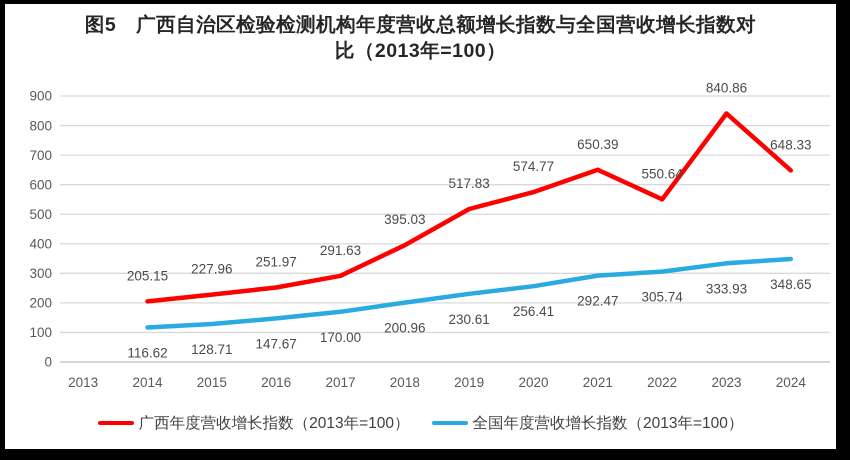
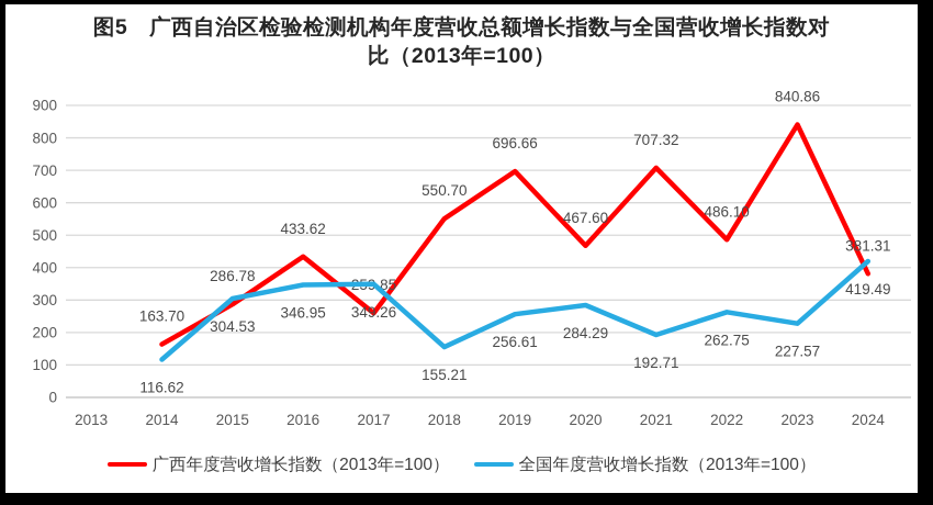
广西年度营收增长指数（2013年=100）/2014: 205.15 -> 163.70
广西年度营收增长指数（2013年=100）/2015: 227.96 -> 286.78
全国年度营收增长指数（2013年=100）/2015: 128.71 -> 304.53
广西年度营收增长指数（2013年=100）/2016: 251.97 -> 433.62
全国年度营收增长指数（2013年=100）/2016: 147.67 -> 346.95
广西年度营收增长指数（2013年=100）/2017: 291.63 -> 259.85
全国年度营收增长指数（2013年=100）/2017: 170.00 -> 349.26
广西年度营收增长指数（2013年=100）/2018: 395.03 -> 550.70
全国年度营收增长指数（2013年=100）/2018: 200.96 -> 155.21
广西年度营收增长指数（2013年=100）/2019: 517.83 -> 696.66
全国年度营收增长指数（2013年=100）/2019: 230.61 -> 256.61
广西年度营收增长指数（2013年=100）/2020: 574.77 -> 467.60
全国年度营收增长指数（2013年=100）/2020: 256.41 -> 284.29
广西年度营收增长指数（2013年=100）/2021: 650.39 -> 707.32
全国年度营收增长指数（2013年=100）/2021: 292.47 -> 192.71
广西年度营收增长指数（2013年=100）/2022: 550.64 -> 486.10
全国年度营收增长指数（2013年=100）/2022: 305.74 -> 262.75
全国年度营收增长指数（2013年=100）/2023: 333.93 -> 227.57
广西年度营收增长指数（2013年=100）/2024: 648.33 -> 381.31
全国年度营收增长指数（2013年=100）/2024: 348.65 -> 419.49
